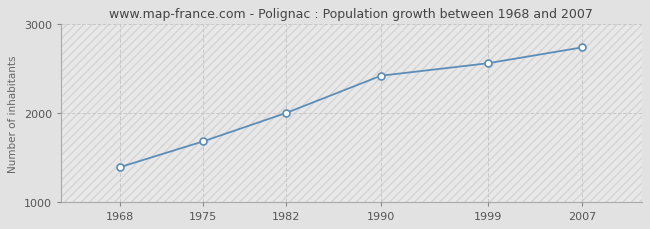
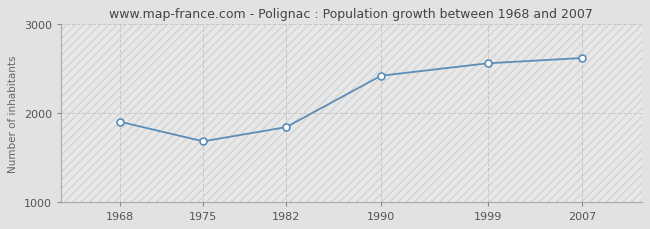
1968: 1390 -> 1900
1982: 2000 -> 1840
2007: 2740 -> 2620
